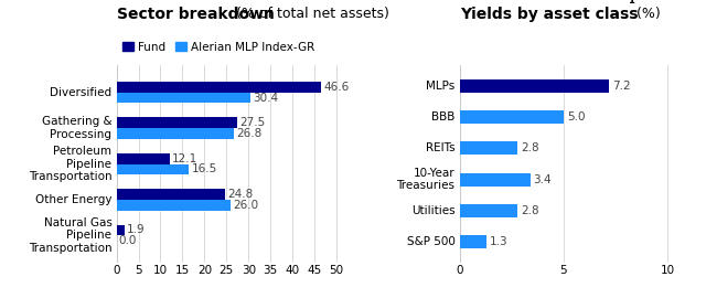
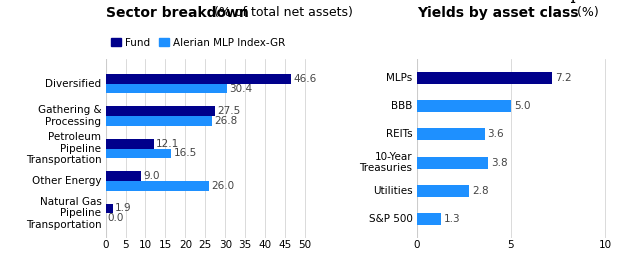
Fund/Other Energy: 24.8 -> 9.0
REITs: 2.8 -> 3.6
10-Year Treasuries: 3.4 -> 3.8
